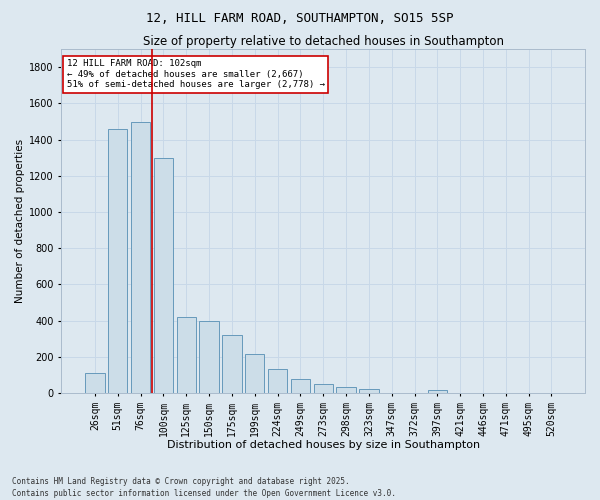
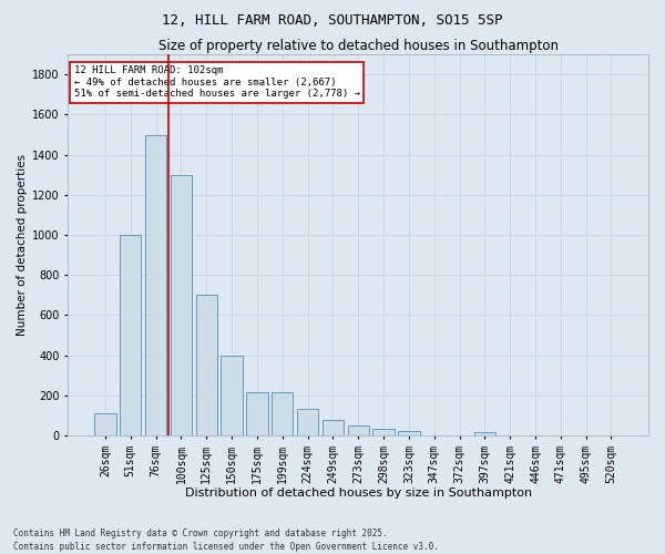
51sqm: 1460 -> 1000
125sqm: 420 -> 700
175sqm: 320 -> 220
